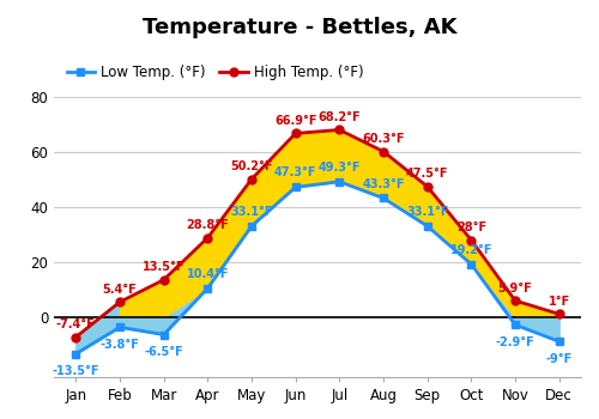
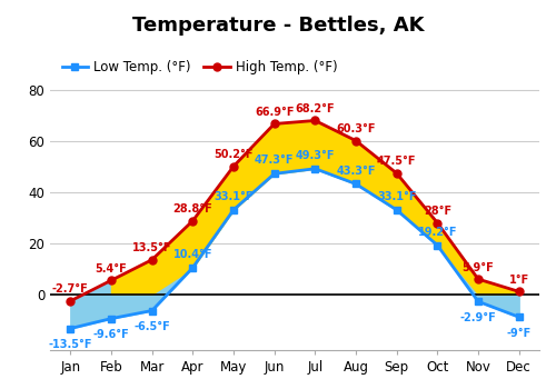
High Temp. (°F)/Jan: -7.4°F -> -2.7°F
Low Temp. (°F)/Feb: -3.8°F -> -9.6°F
